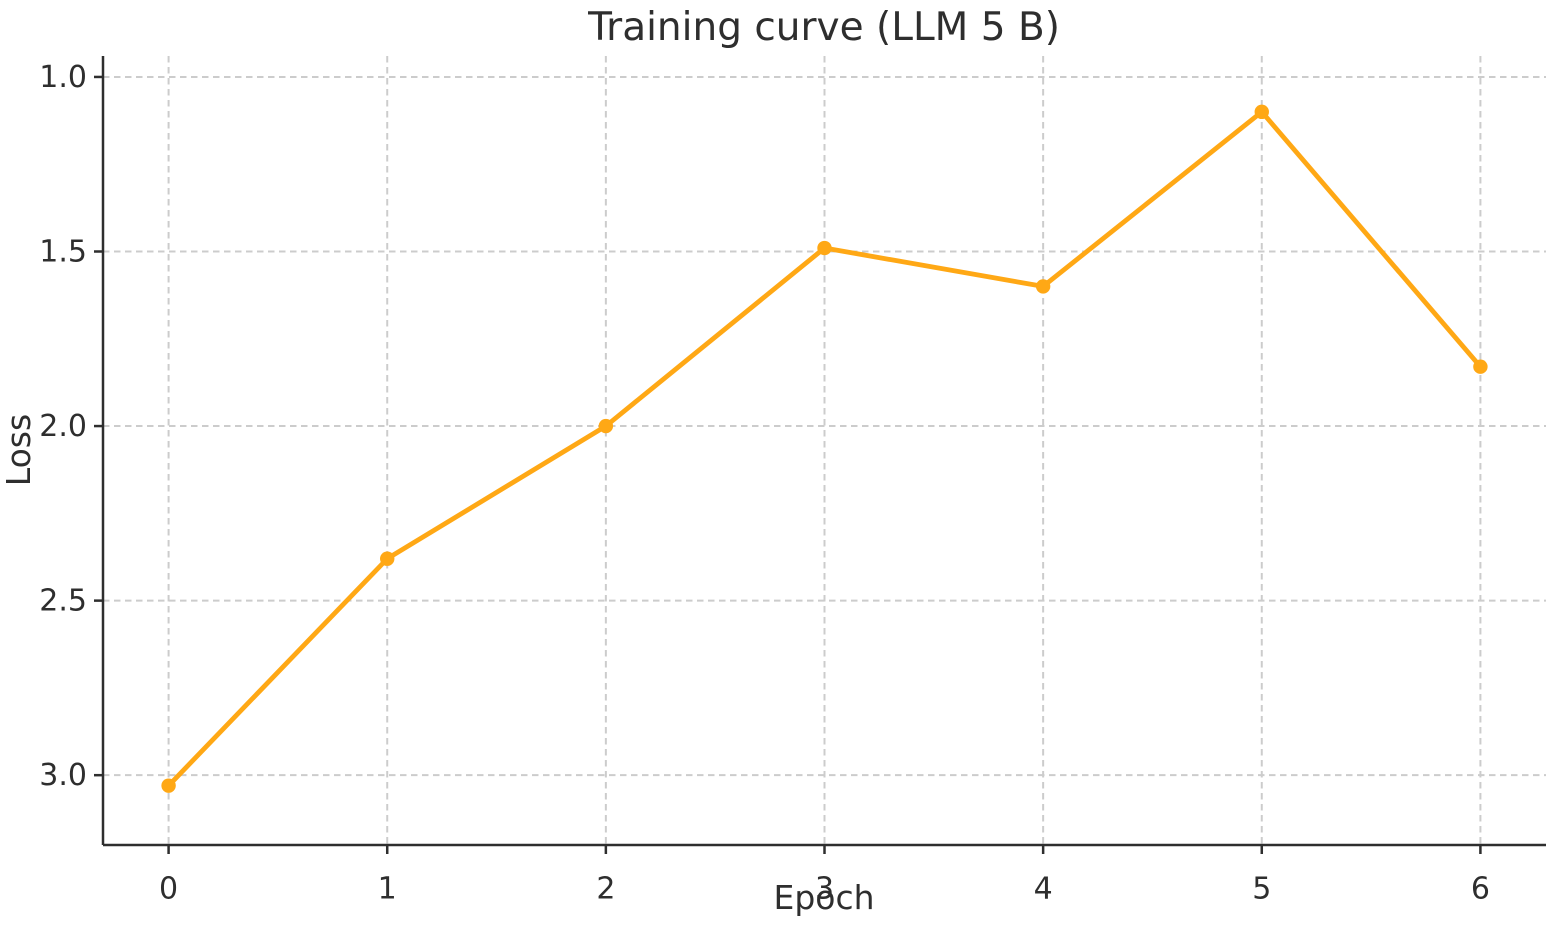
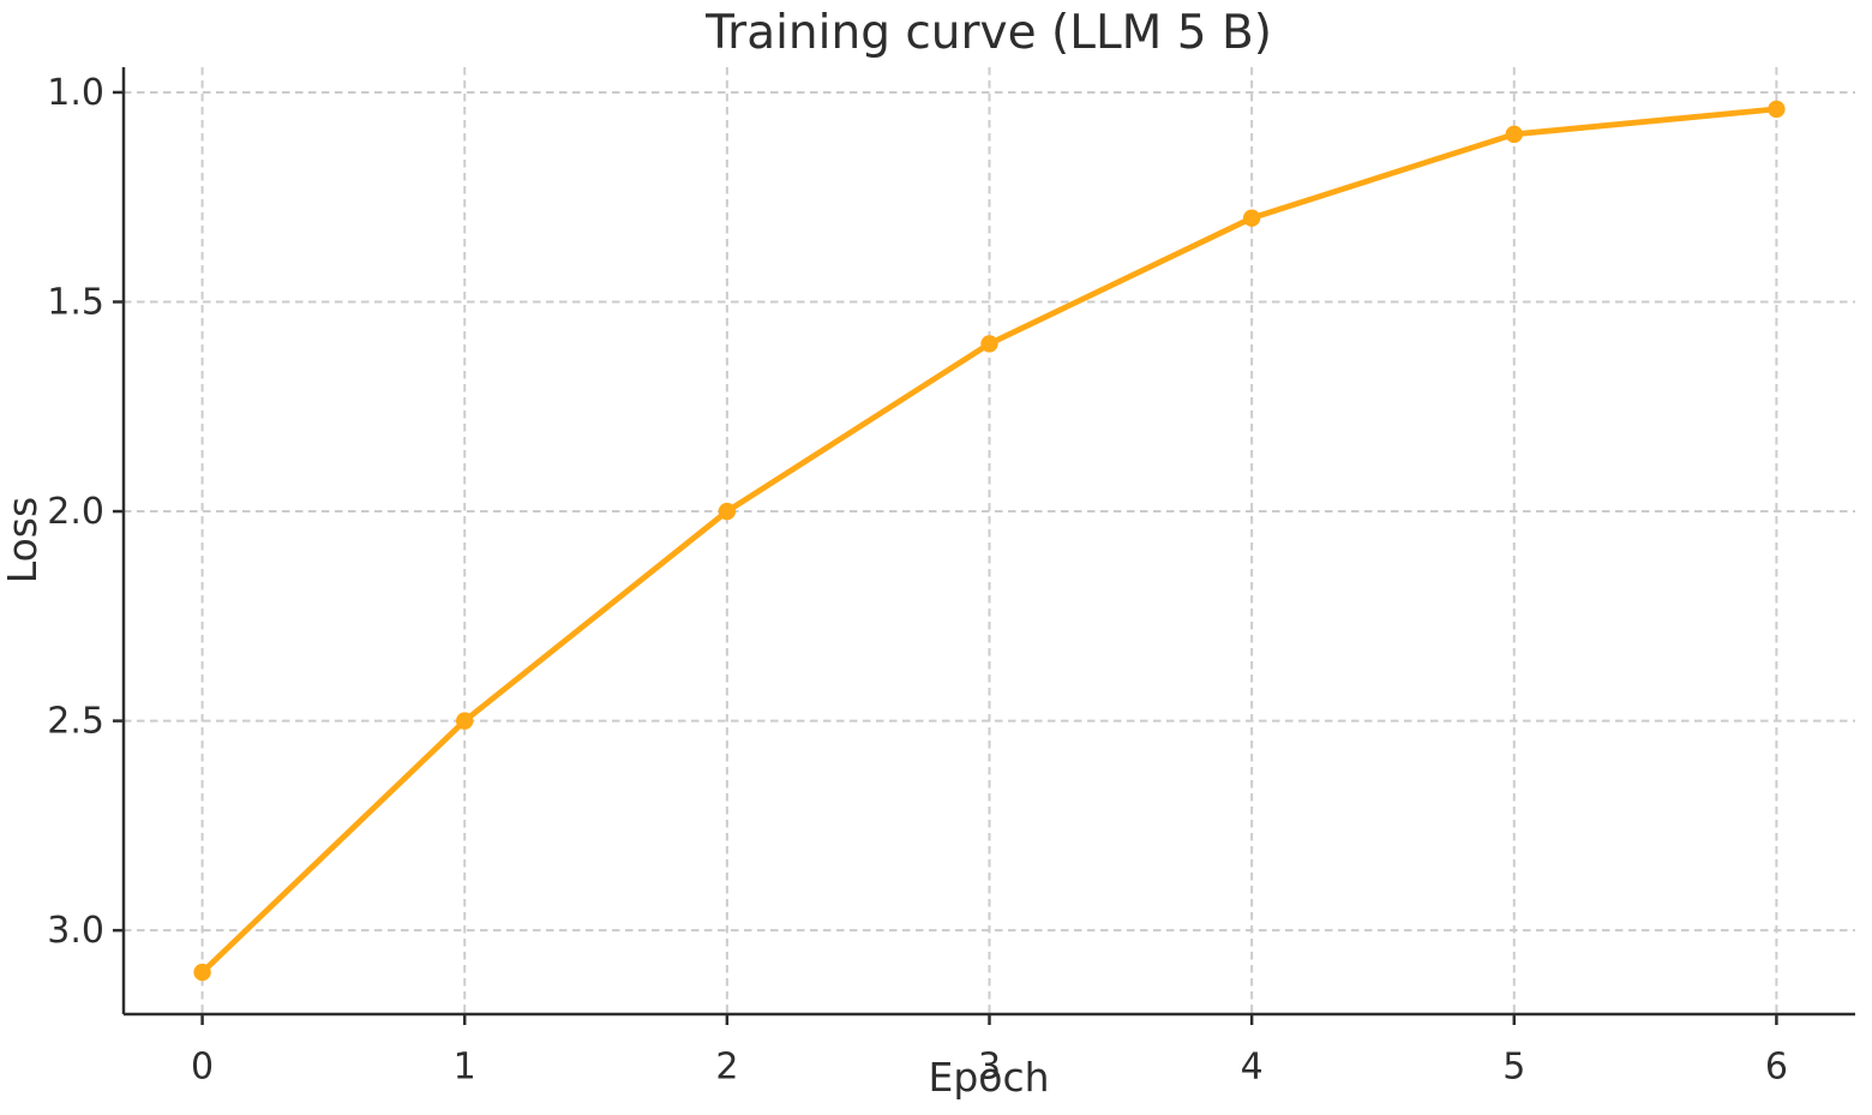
0: 3.03 -> 3.10
1: 2.38 -> 2.50
3: 1.49 -> 1.60
4: 1.60 -> 1.30
6: 1.83 -> 1.04
